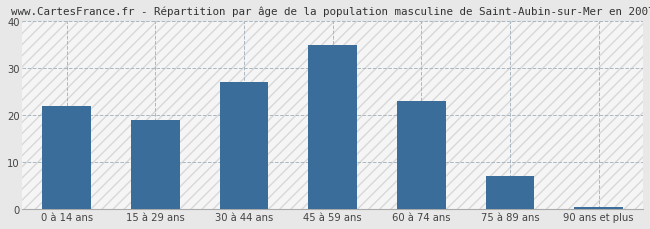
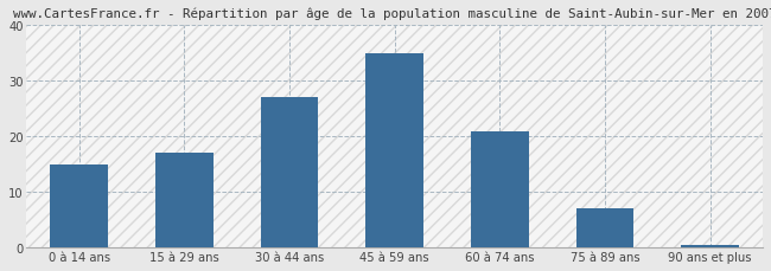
0 à 14 ans: 22.0 -> 15.0
15 à 29 ans: 19.0 -> 17.0
60 à 74 ans: 23.0 -> 21.0
